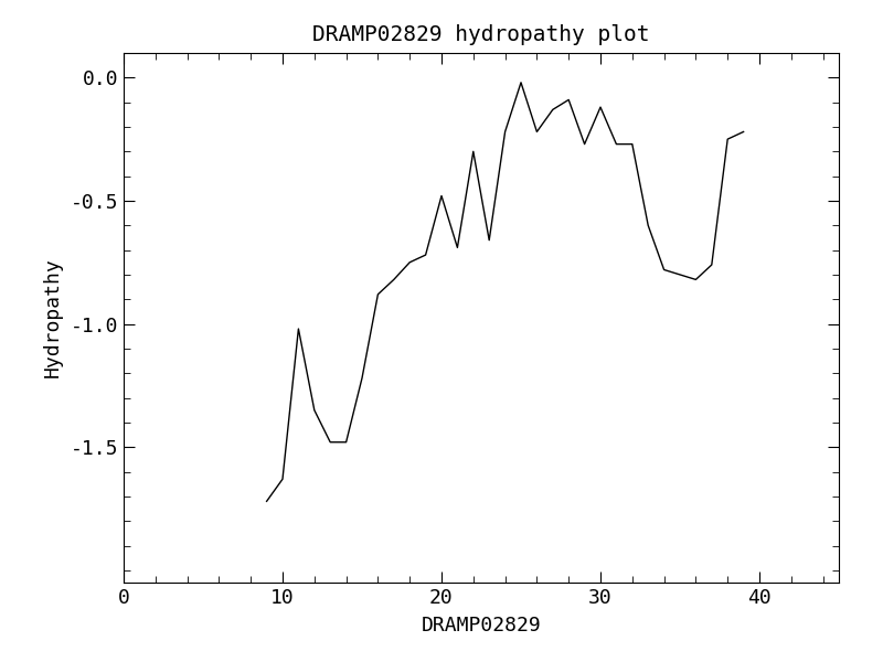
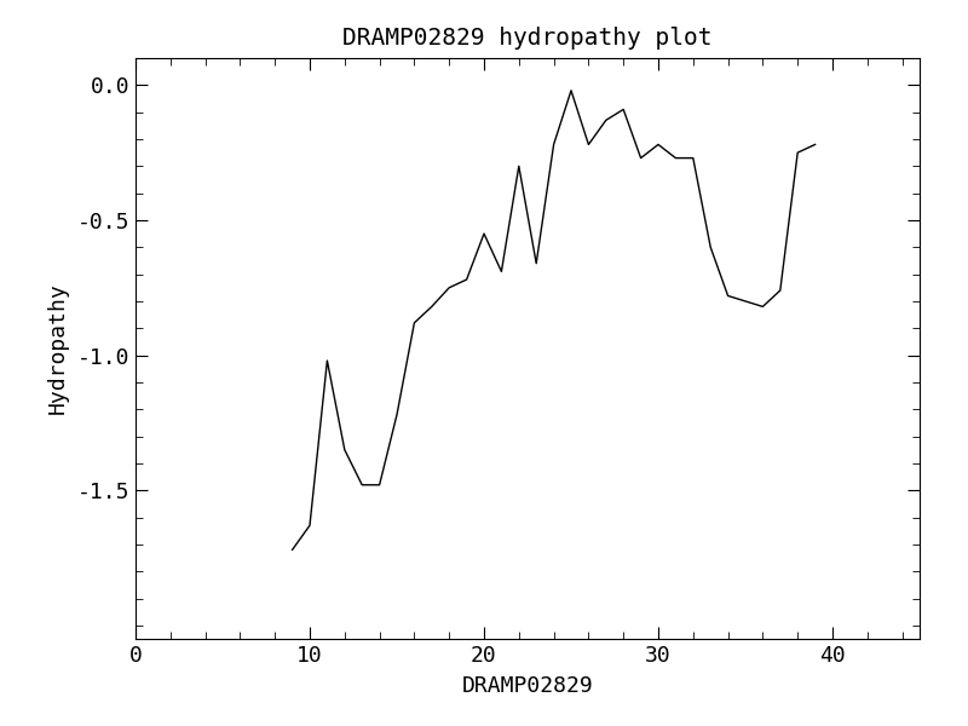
20: -0.48 -> -0.55
30: -0.12 -> -0.22
